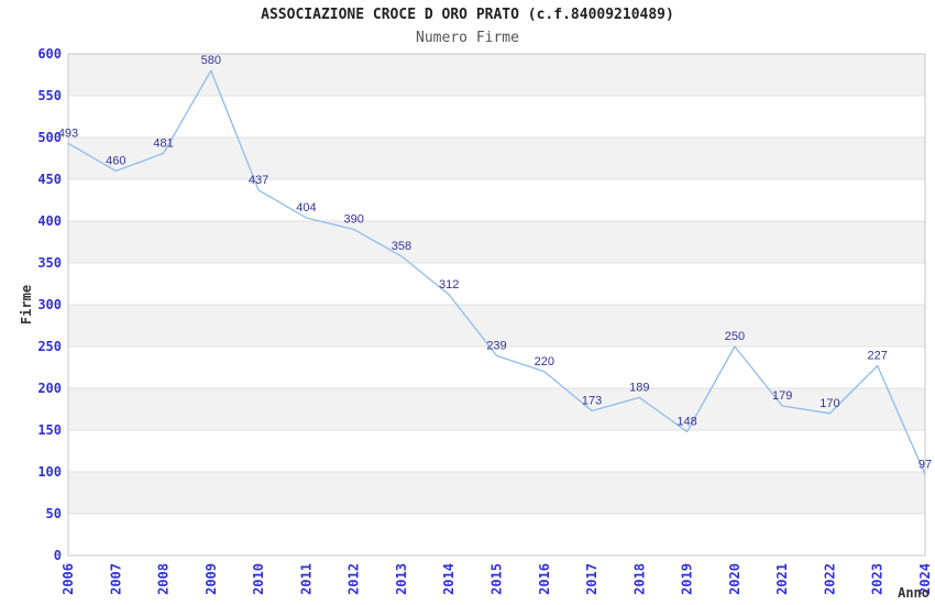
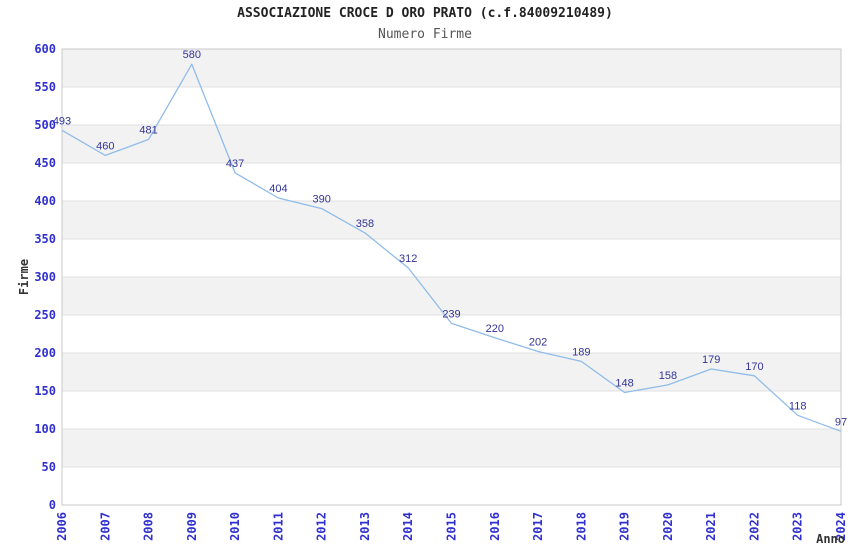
2017: 173 -> 202
2020: 250 -> 158
2023: 227 -> 118
